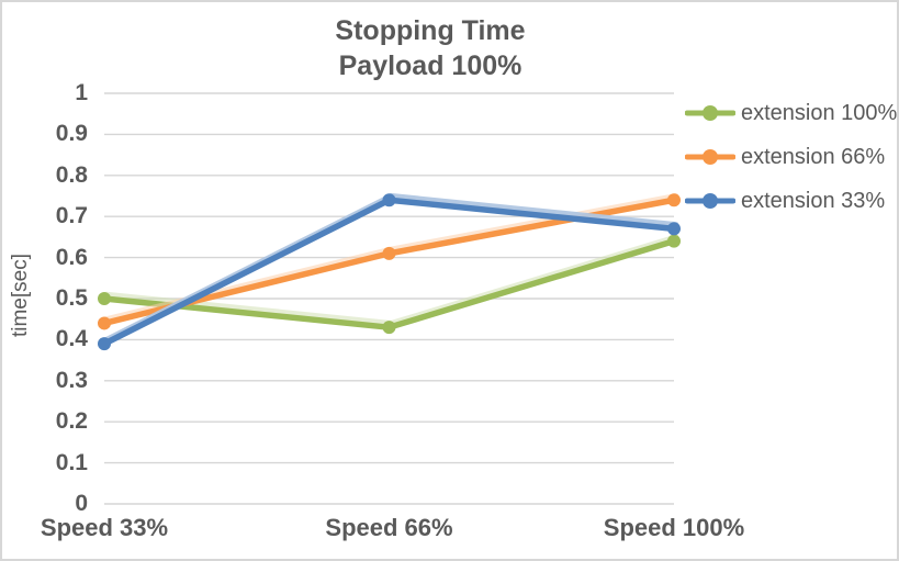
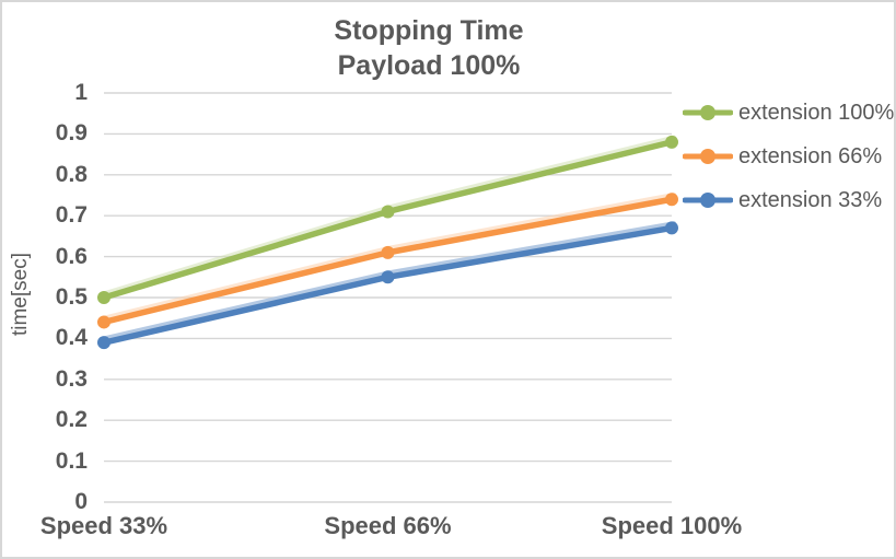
extension 100%/Speed 66%: 0.43 -> 0.71
extension 33%/Speed 66%: 0.74 -> 0.55
extension 100%/Speed 100%: 0.64 -> 0.88
